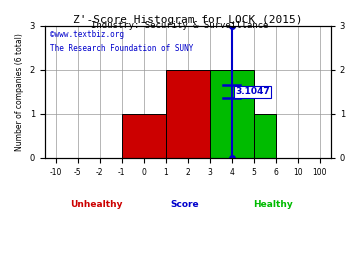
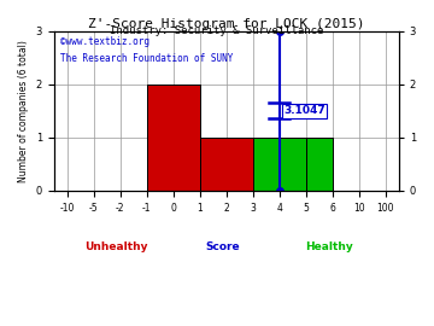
0: 1 -> 2
2: 2 -> 1
4: 2 -> 1
